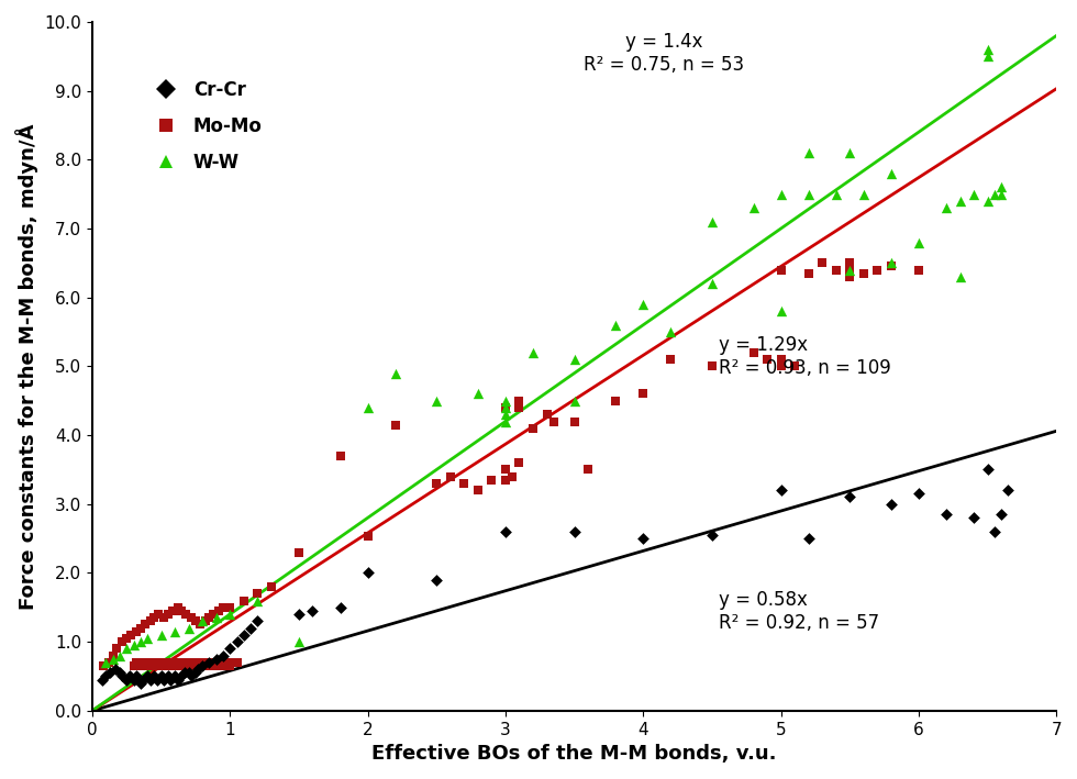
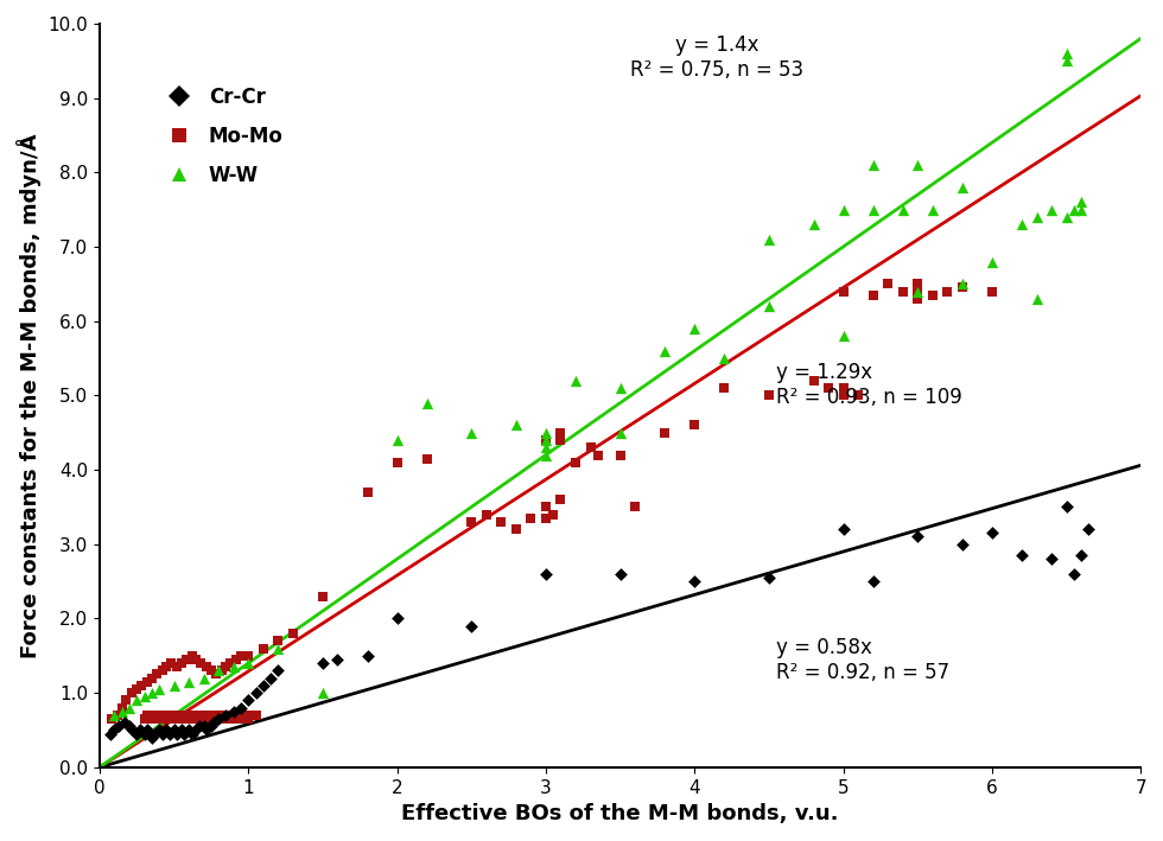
Mo-Mo/2: 2.54 -> 4.10
